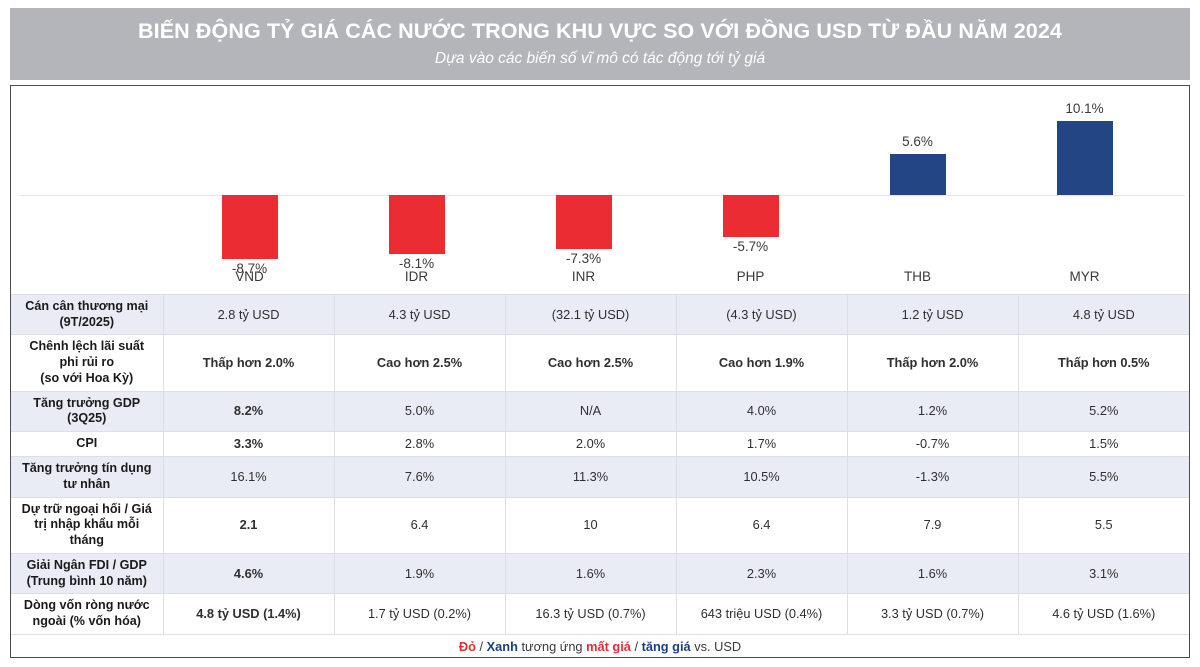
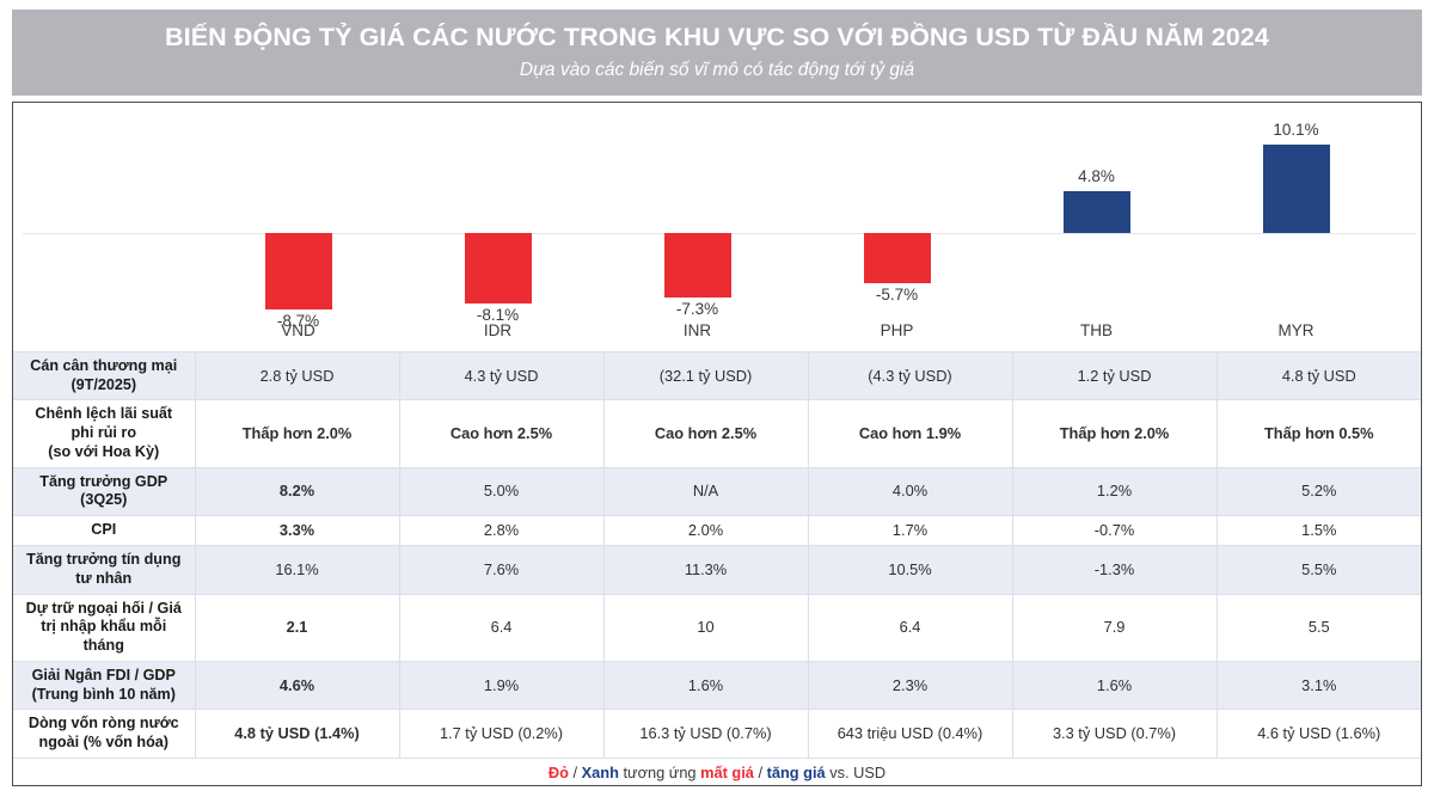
THB: 5.6% -> 4.8%
